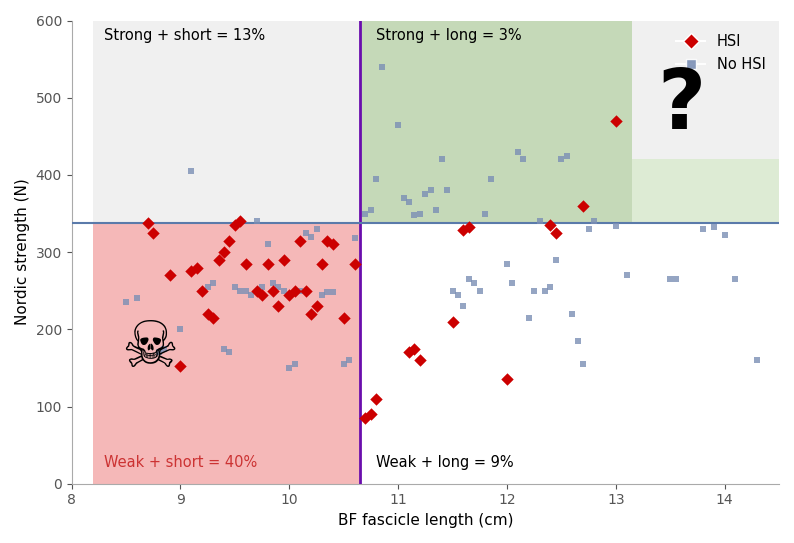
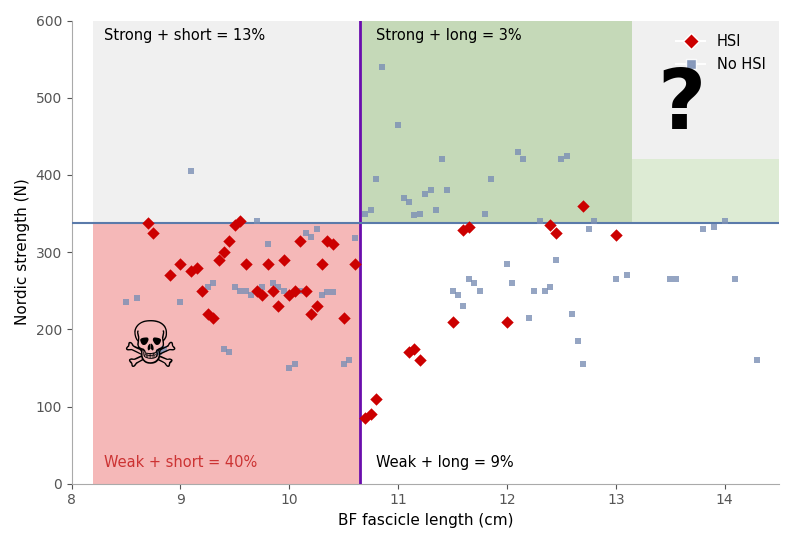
HSI/9: 152 -> 285
No HSI/9: 200 -> 235
HSI/12: 136 -> 210
HSI/13: 470 -> 322
No HSI/13: 334 -> 265
No HSI/14: 322 -> 340
